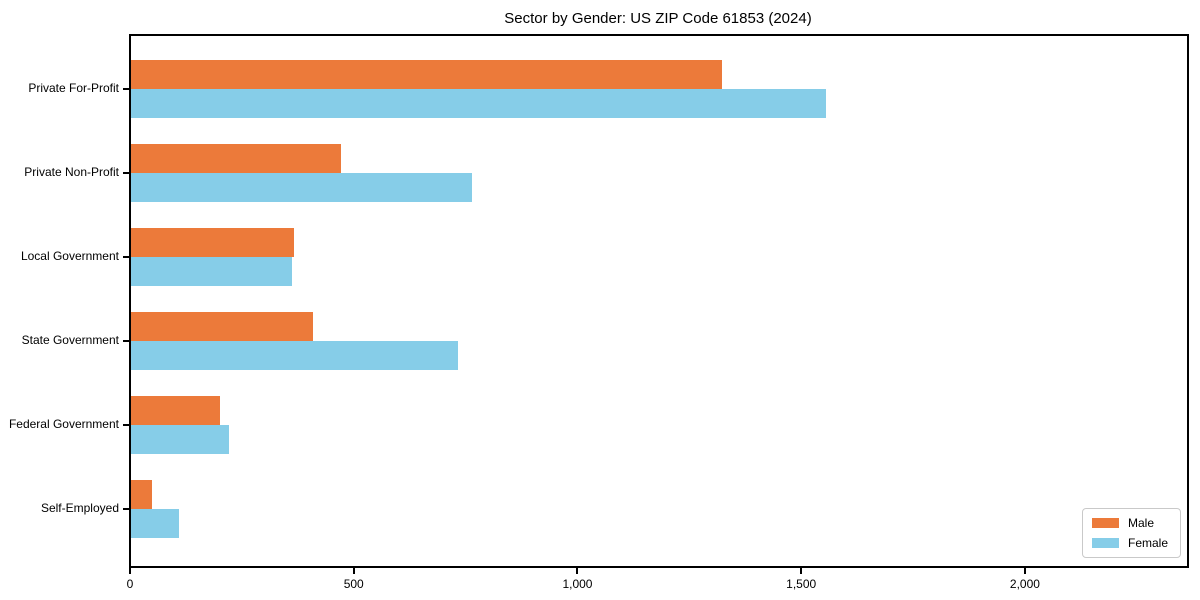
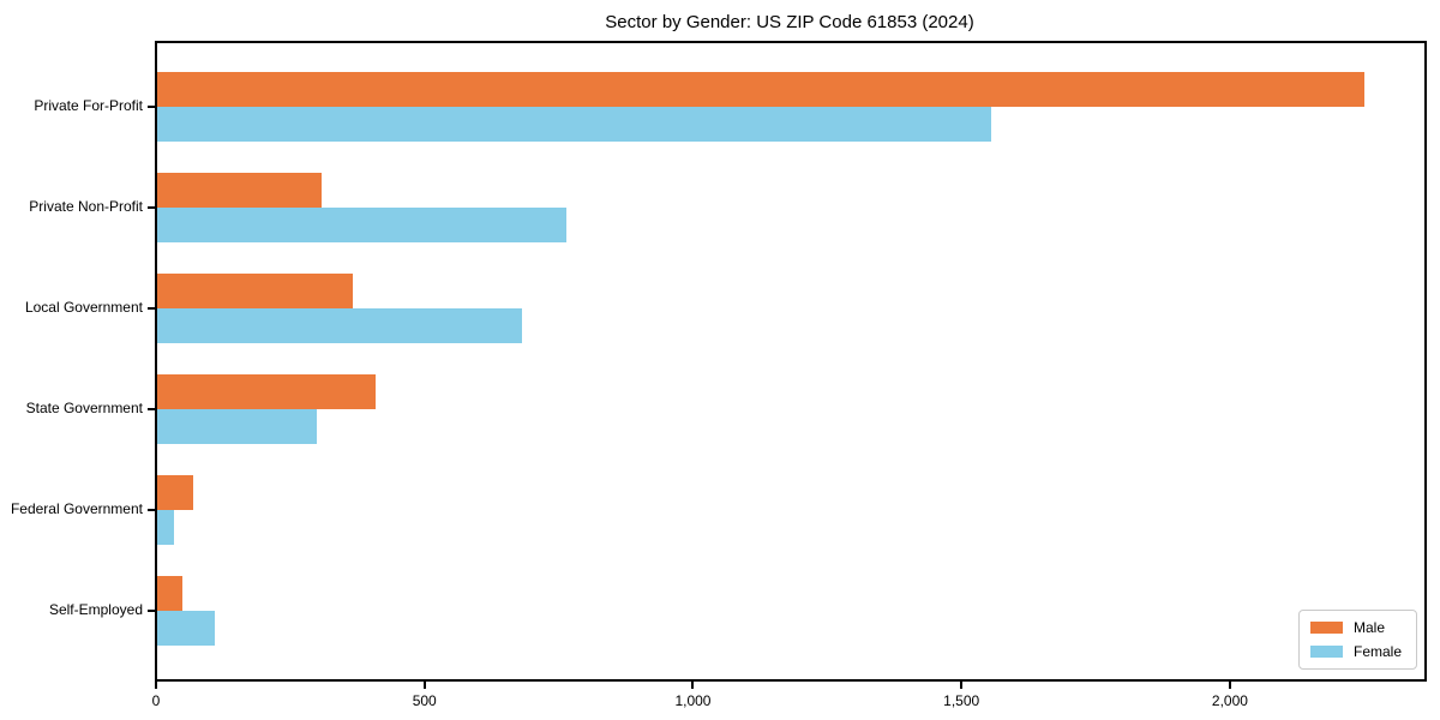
Male/Private For-Profit: 1320 -> 2250
Male/Private Non-Profit: 470 -> 310
Female/Local Government: 360 -> 680
Female/State Government: 730 -> 300
Male/Federal Government: 200 -> 70
Female/Federal Government: 220 -> 30
